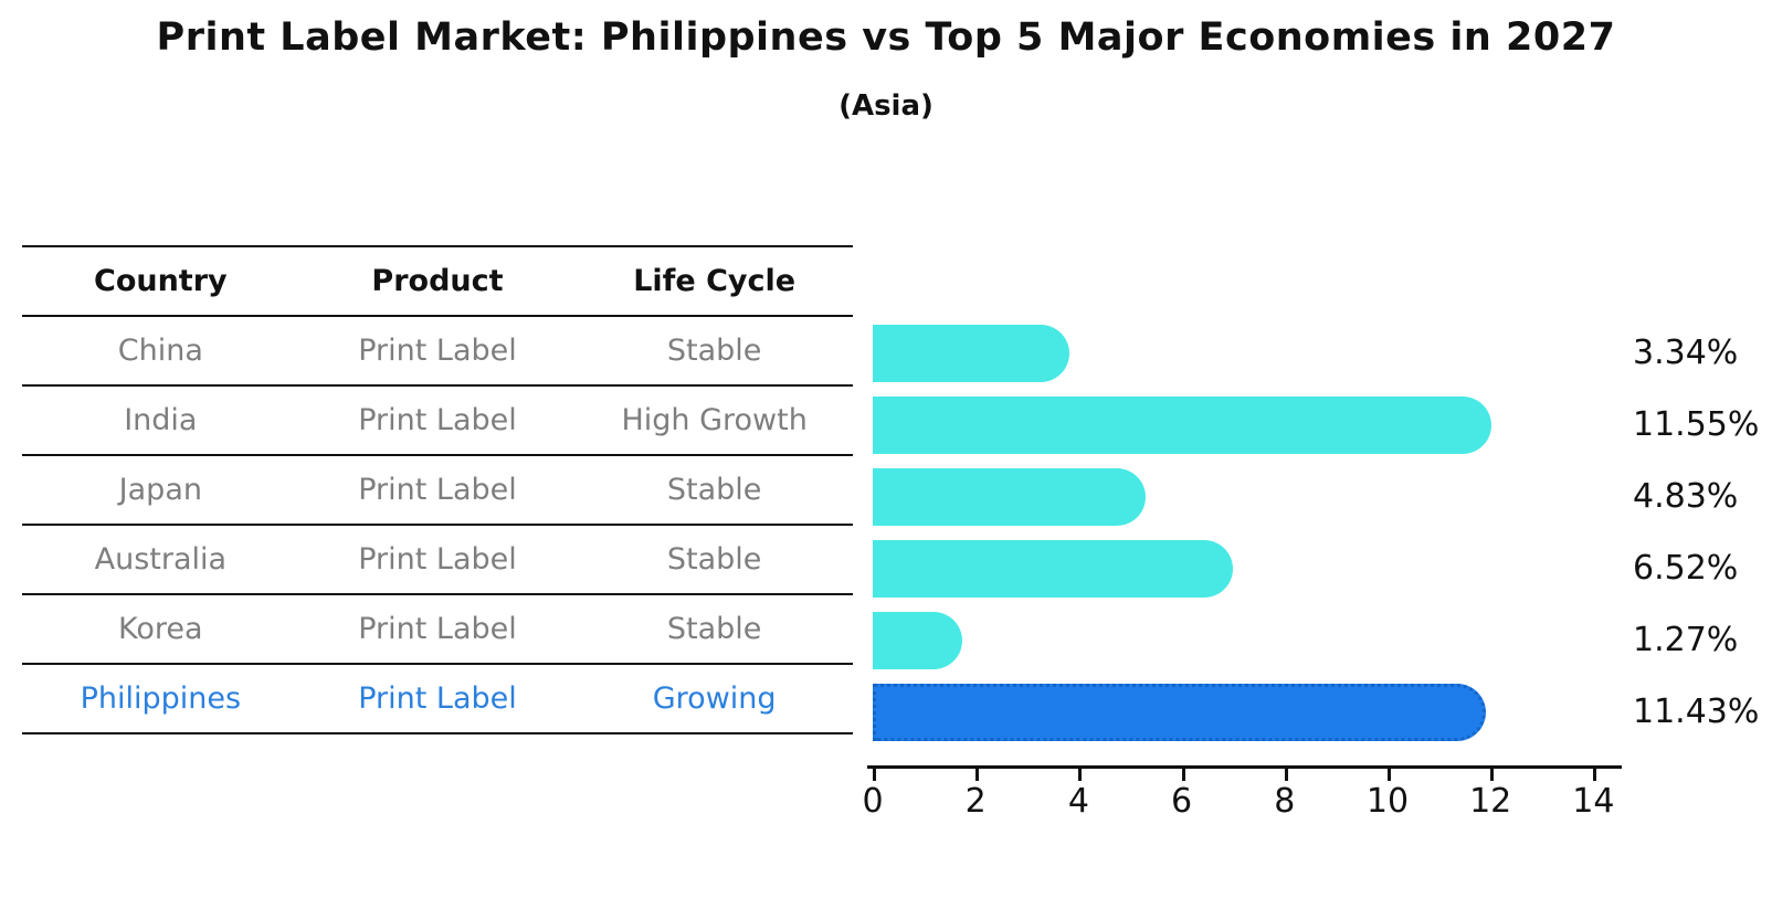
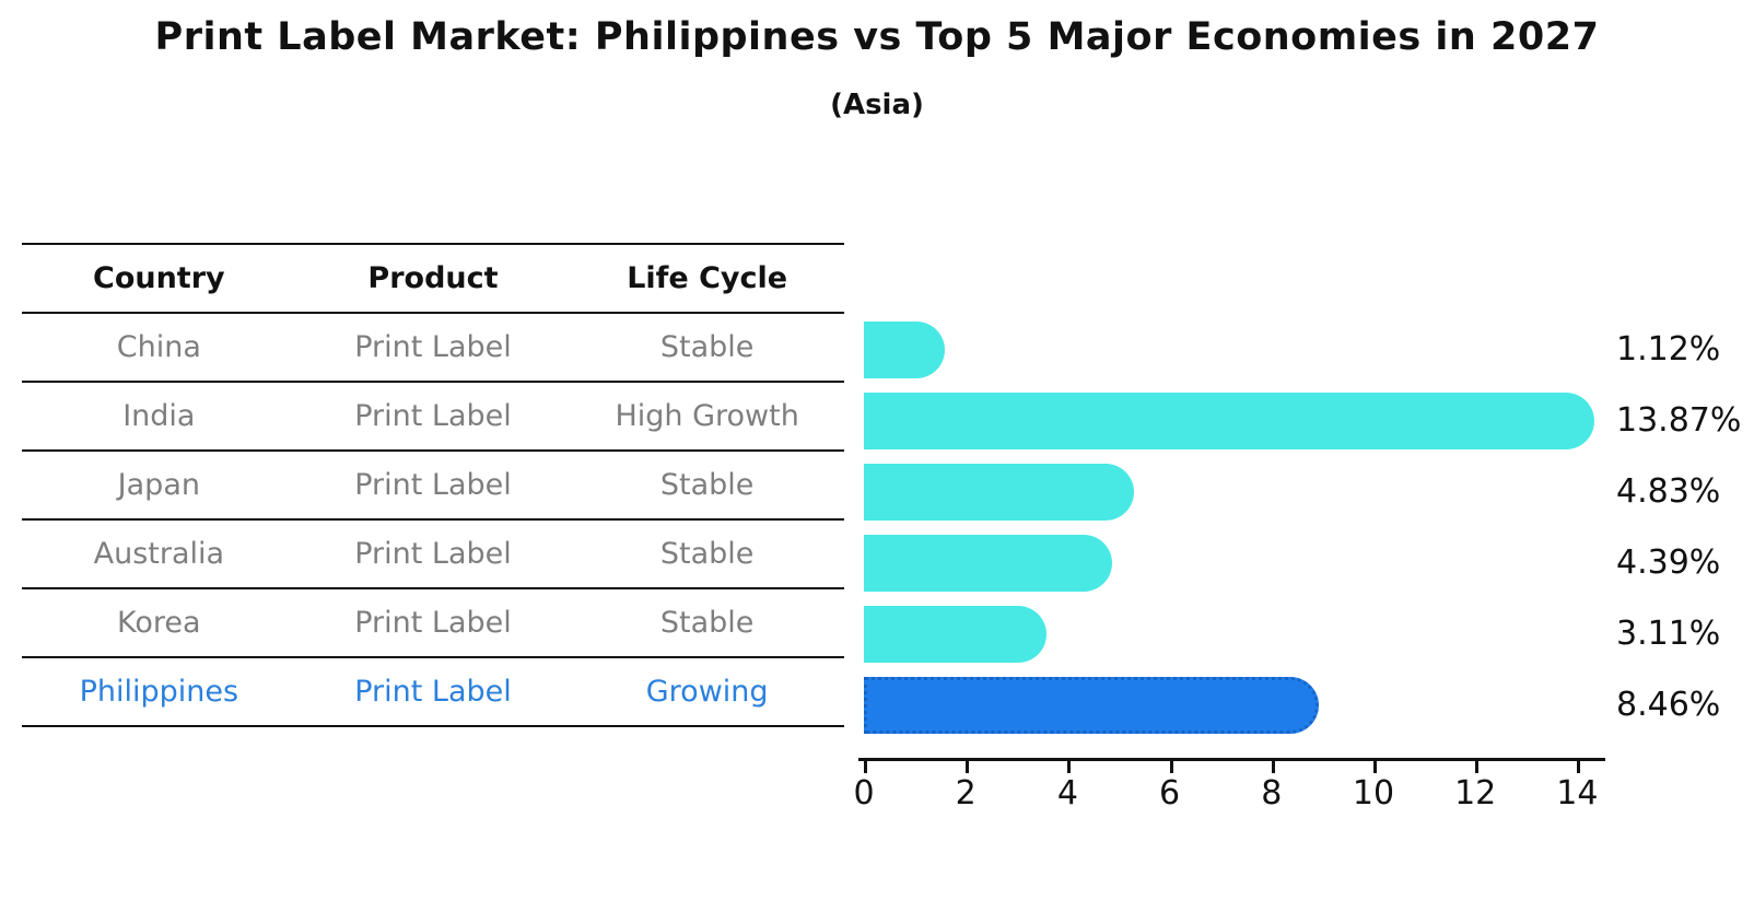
China: 3.34% -> 1.12%
India: 11.55% -> 13.87%
Australia: 6.52% -> 4.39%
Korea: 1.27% -> 3.11%
Philippines: 11.43% -> 8.46%
